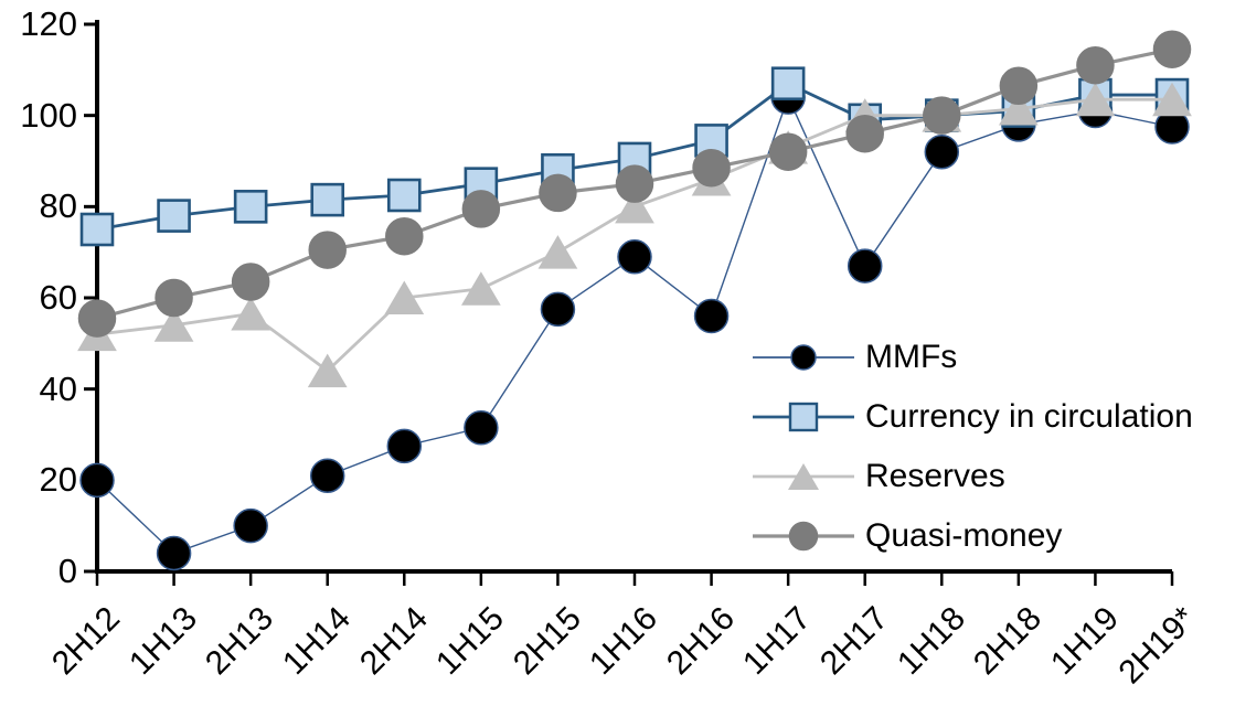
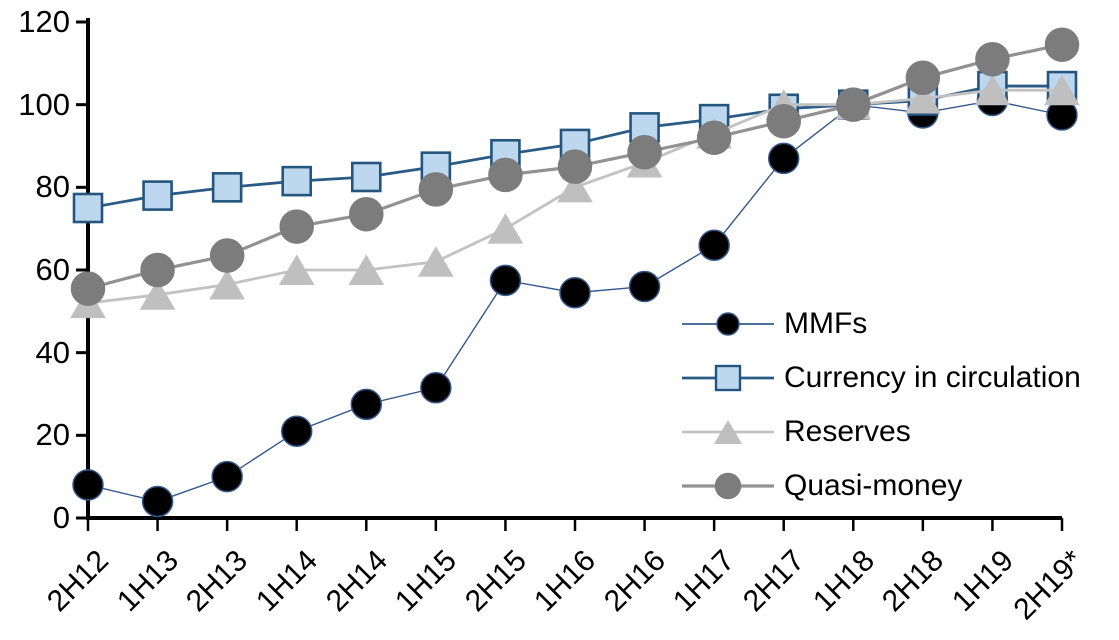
MMFs/2H12: 20 -> 8
Reserves/1H14: 44 -> 60
MMFs/1H16: 69 -> 54
MMFs/1H17: 104 -> 66
Currency in circulation/1H17: 107 -> 96
MMFs/2H17: 67 -> 87
MMFs/1H18: 92 -> 100
